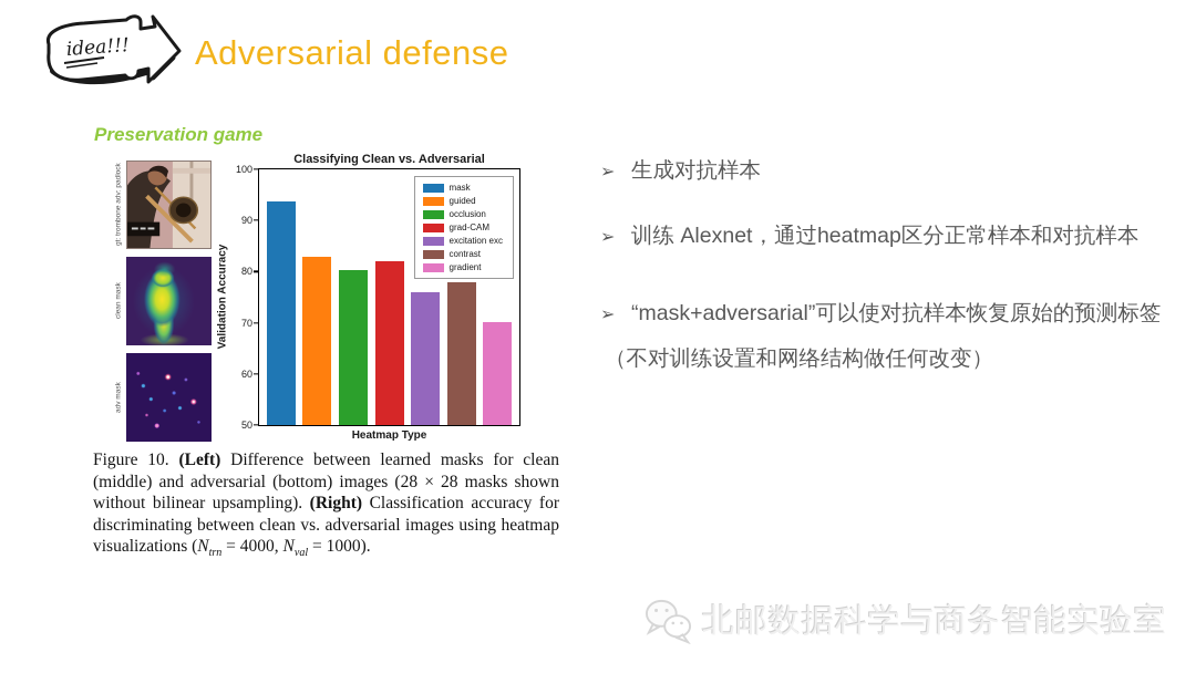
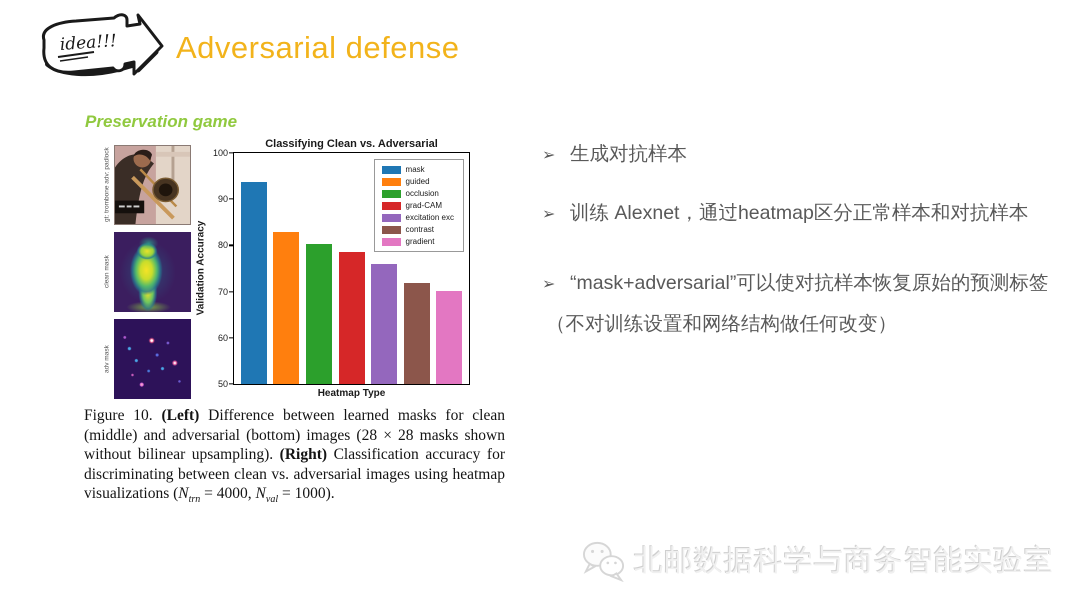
grad-CAM: 82 -> 79
contrast: 78 -> 72
